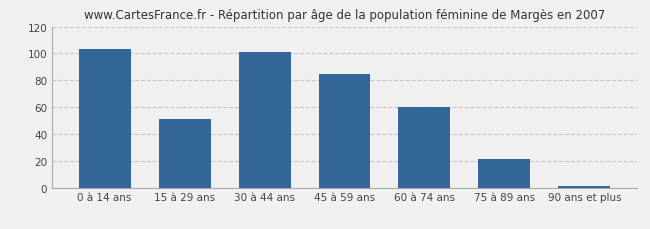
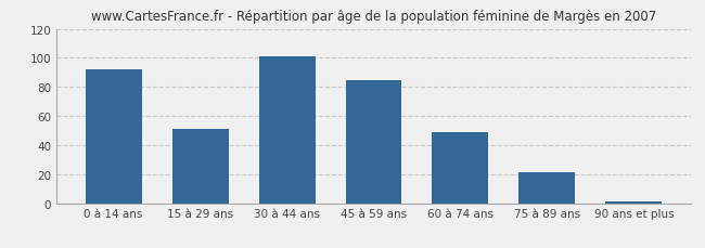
0 à 14 ans: 103 -> 92
60 à 74 ans: 60 -> 49
